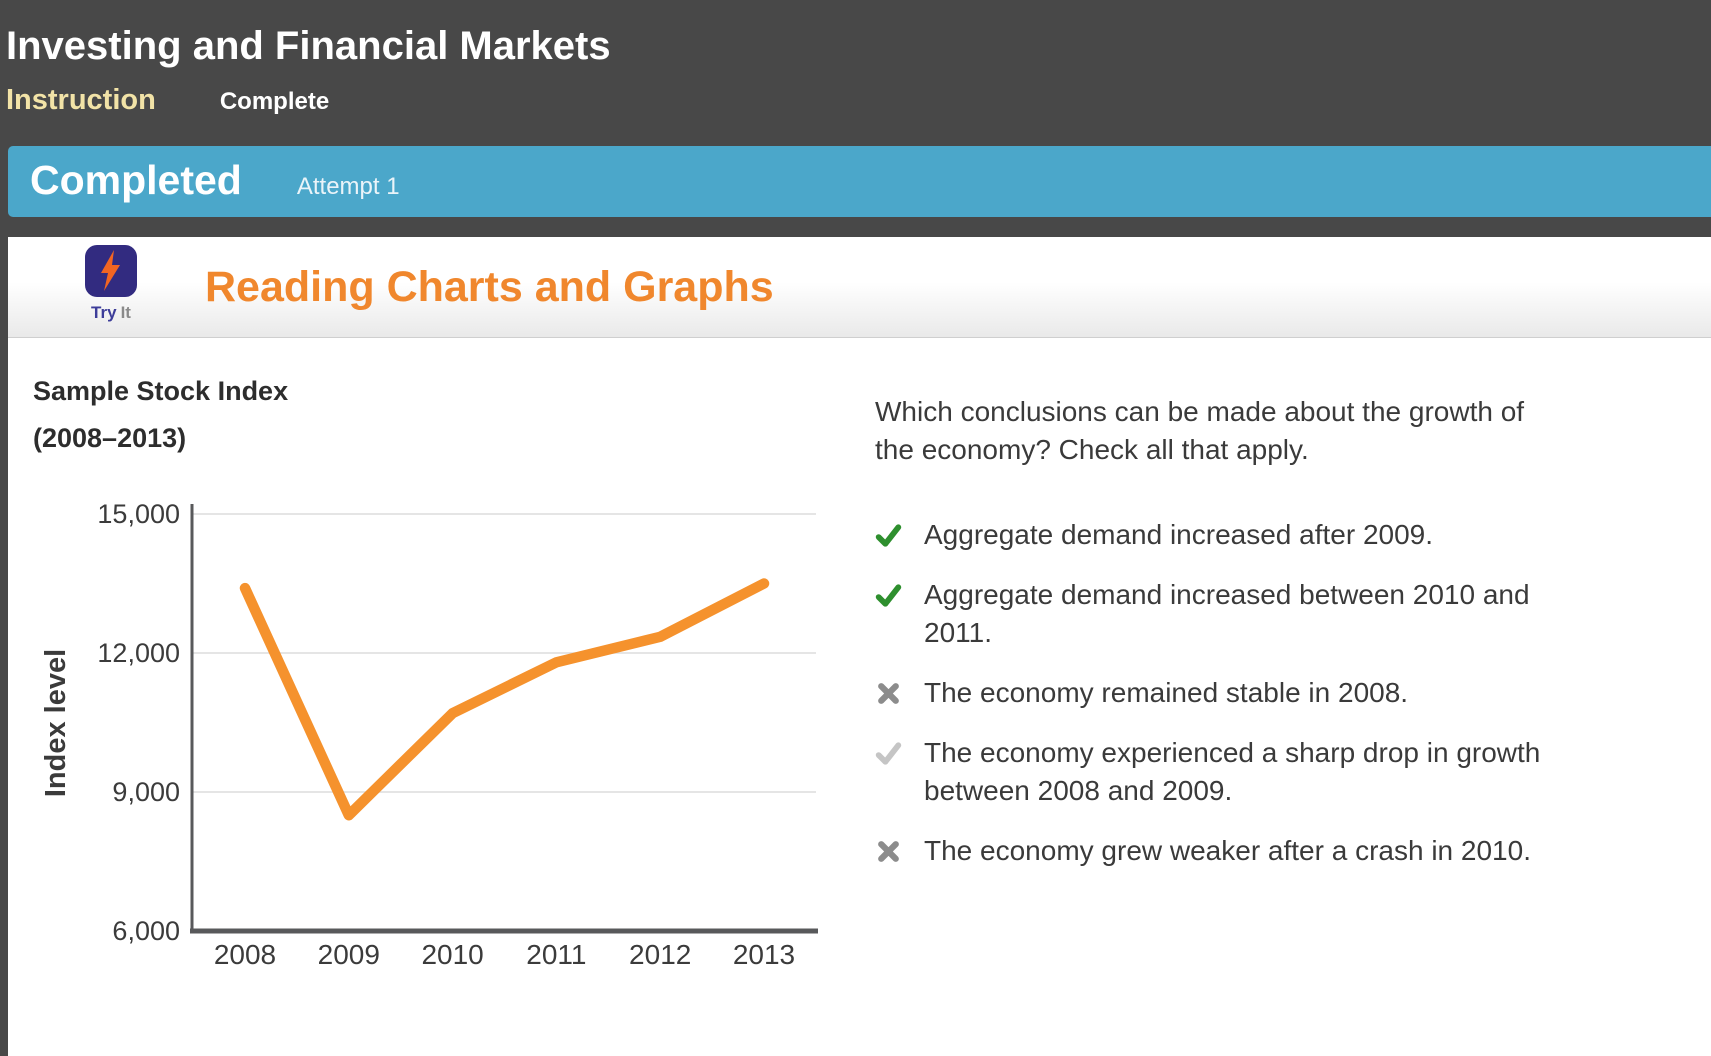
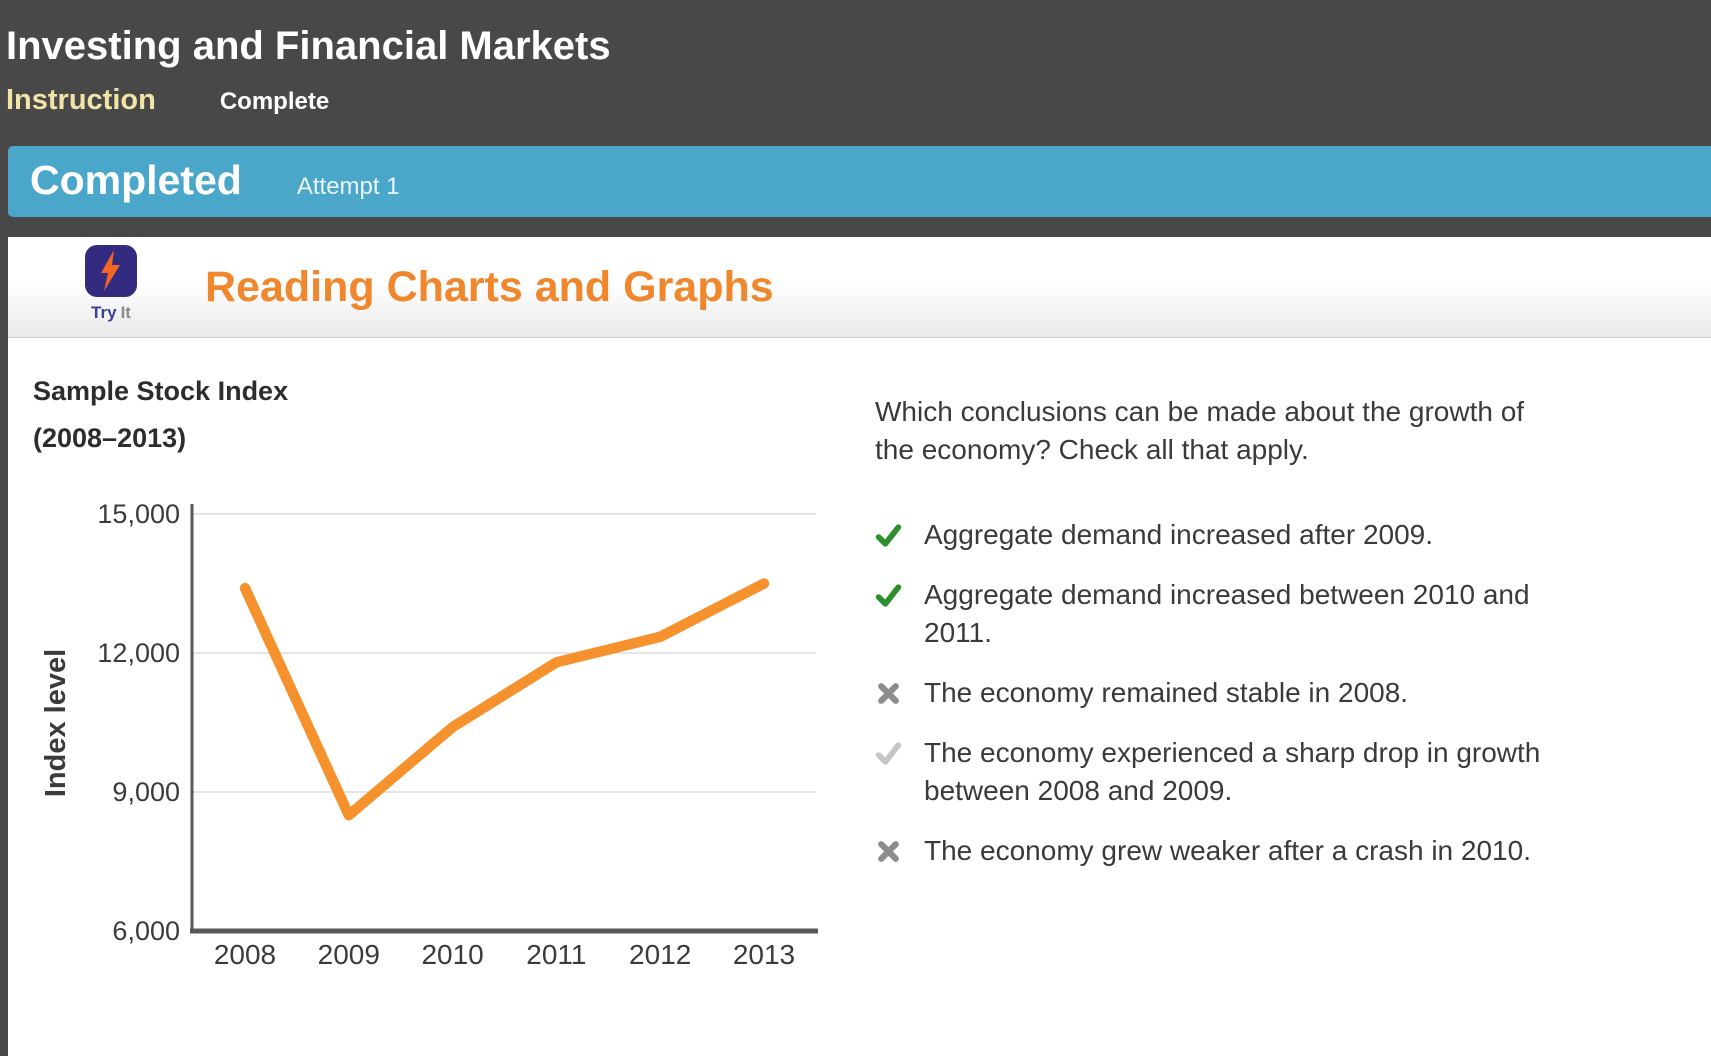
2010: 10700 -> 10400
